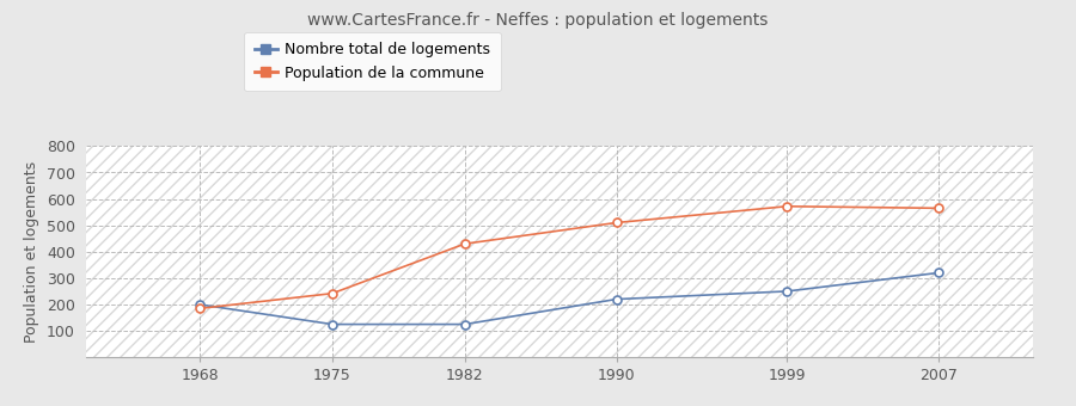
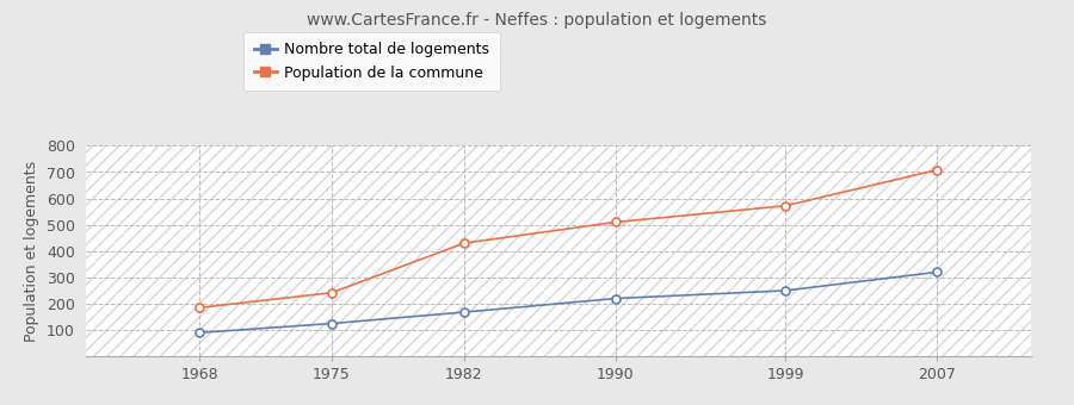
Nombre total de logements/1968: 200 -> 90
Nombre total de logements/1982: 125 -> 168
Population de la commune/2007: 565 -> 708
